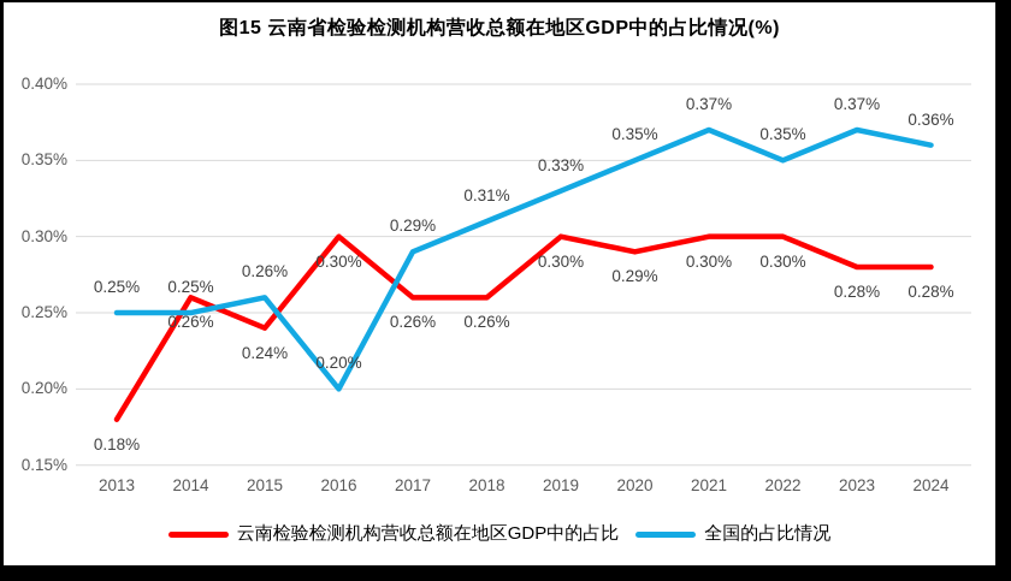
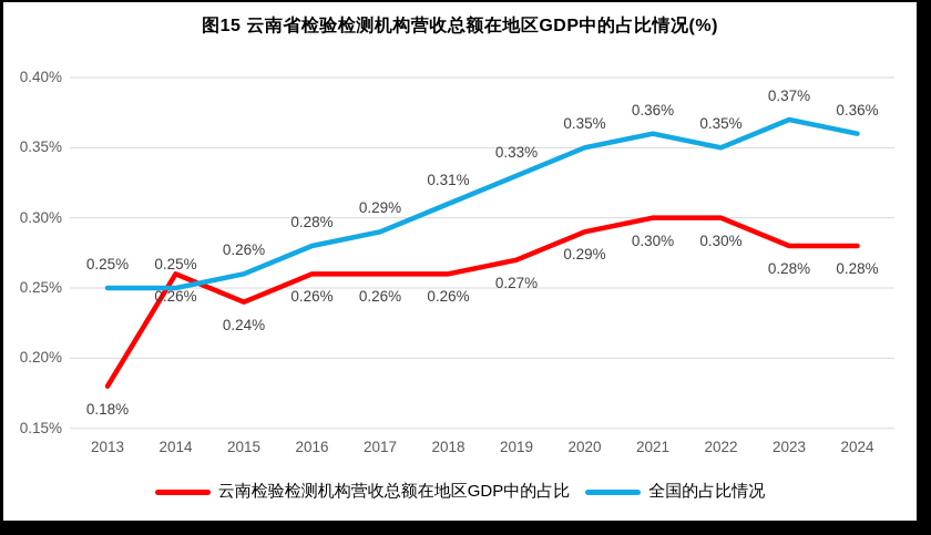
云南检验检测机构营收总额在地区GDP中的占比/2016: 0.30% -> 0.26%
全国的占比情况/2016: 0.20% -> 0.28%
云南检验检测机构营收总额在地区GDP中的占比/2019: 0.30% -> 0.27%
全国的占比情况/2021: 0.37% -> 0.36%
